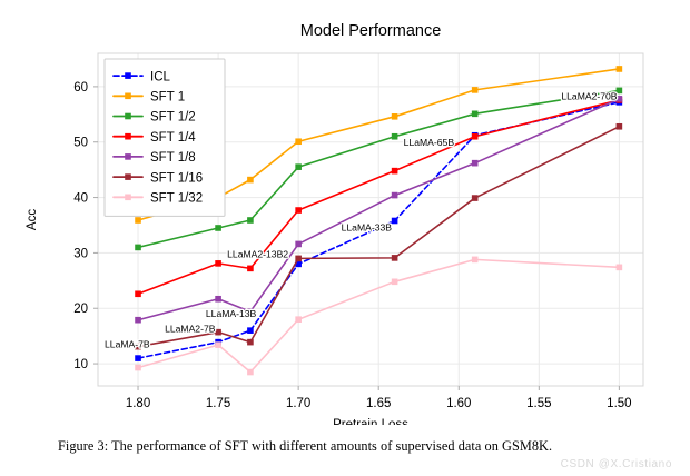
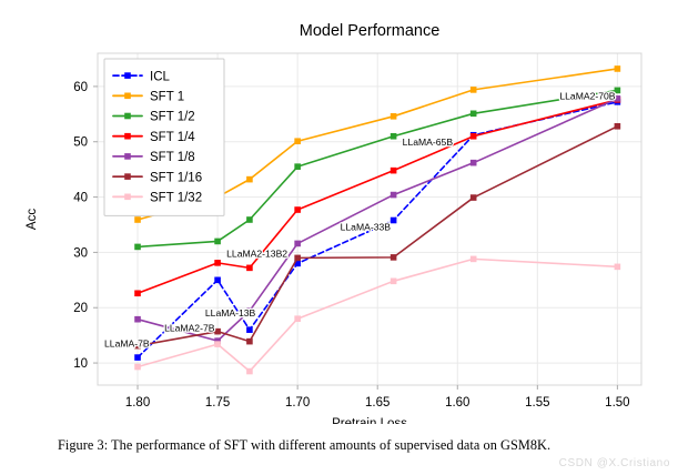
ICL/1.75: 14 -> 25
SFT 1/2/1.75: 34 -> 32
SFT 1/8/1.75: 22 -> 14
